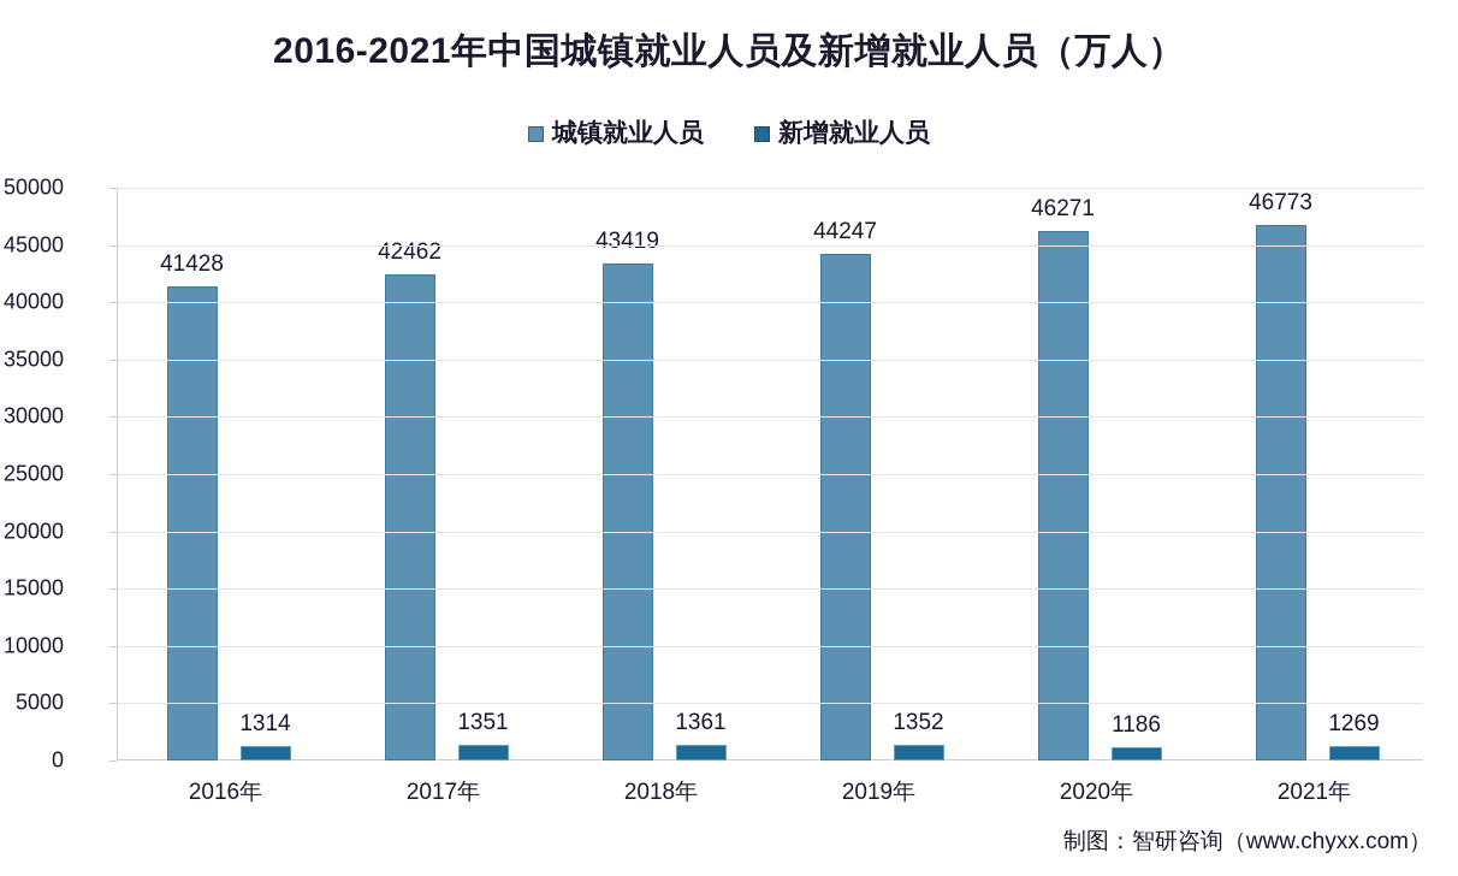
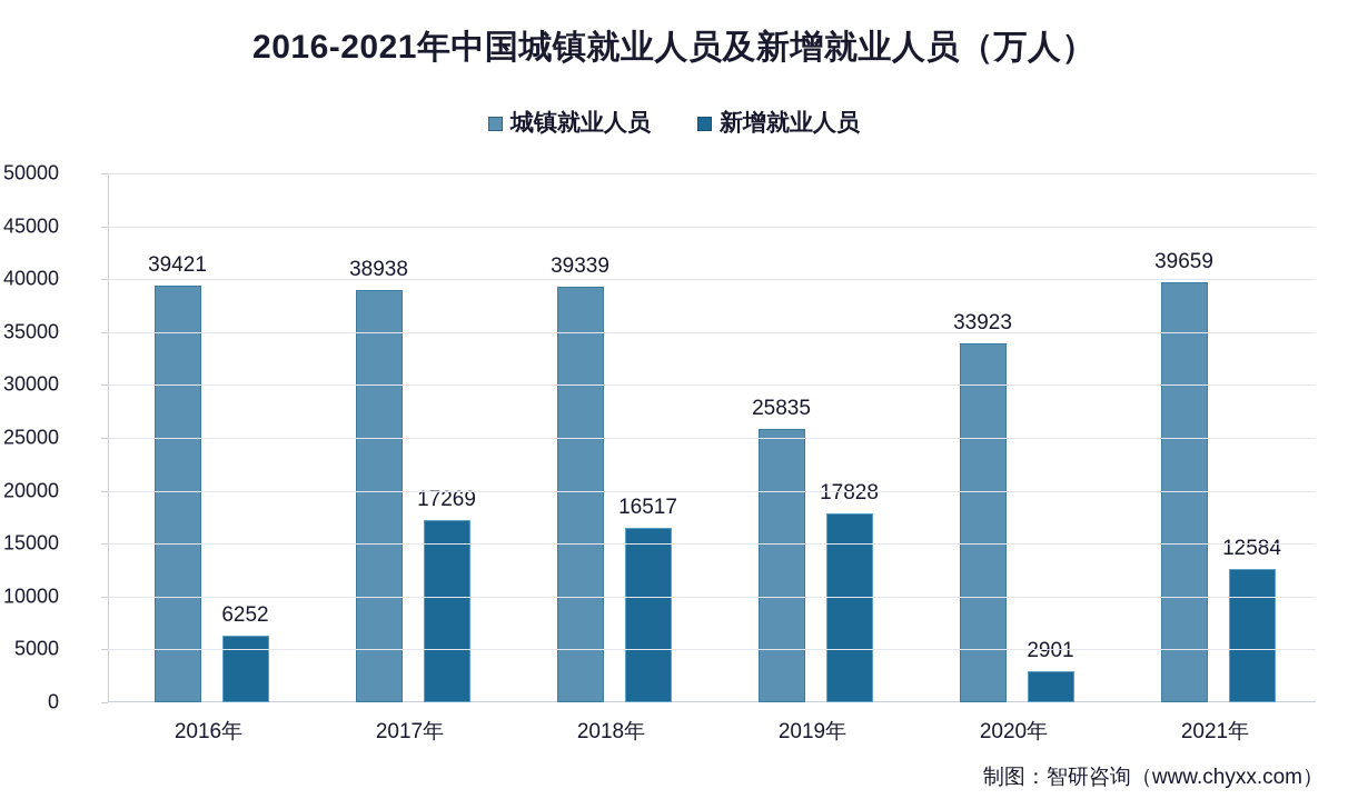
城镇就业人员/2016年: 41428 -> 39421
新增就业人员/2016年: 1314 -> 6252
城镇就业人员/2017年: 42462 -> 38938
新增就业人员/2017年: 1351 -> 17269
城镇就业人员/2018年: 43419 -> 39339
新增就业人员/2018年: 1361 -> 16517
城镇就业人员/2019年: 44247 -> 25835
新增就业人员/2019年: 1352 -> 17828
城镇就业人员/2020年: 46271 -> 33923
新增就业人员/2020年: 1186 -> 2901
城镇就业人员/2021年: 46773 -> 39659
新增就业人员/2021年: 1269 -> 12584
